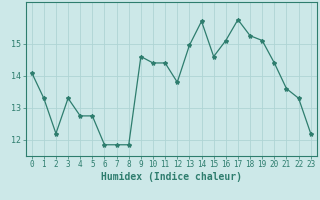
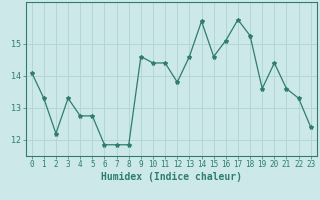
13: 14.95 -> 14.60
19: 15.10 -> 13.60
23: 12.20 -> 12.40
